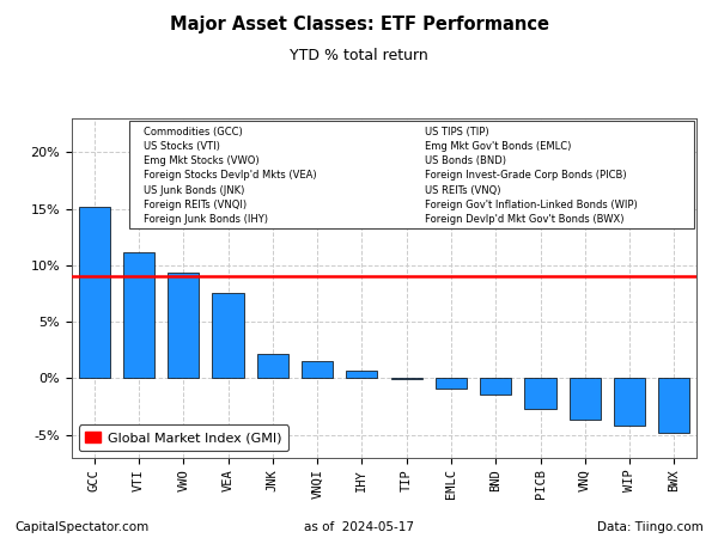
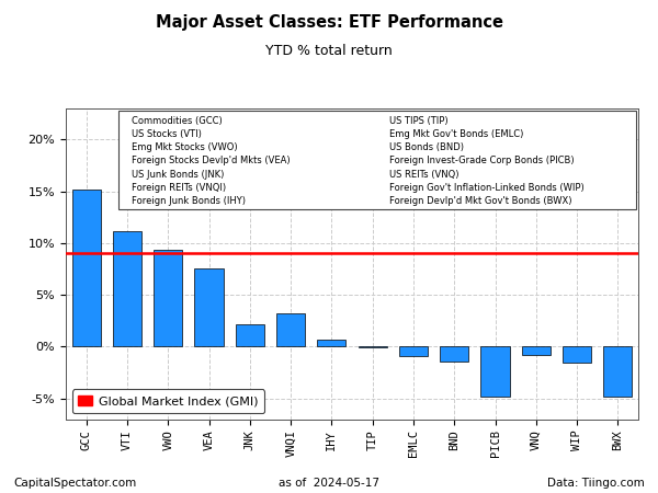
VNQI: 1.5% -> 3.2%
PICB: -2.7% -> -4.8%
VNQ: -3.7% -> -0.8%
WIP: -4.2% -> -1.6%
